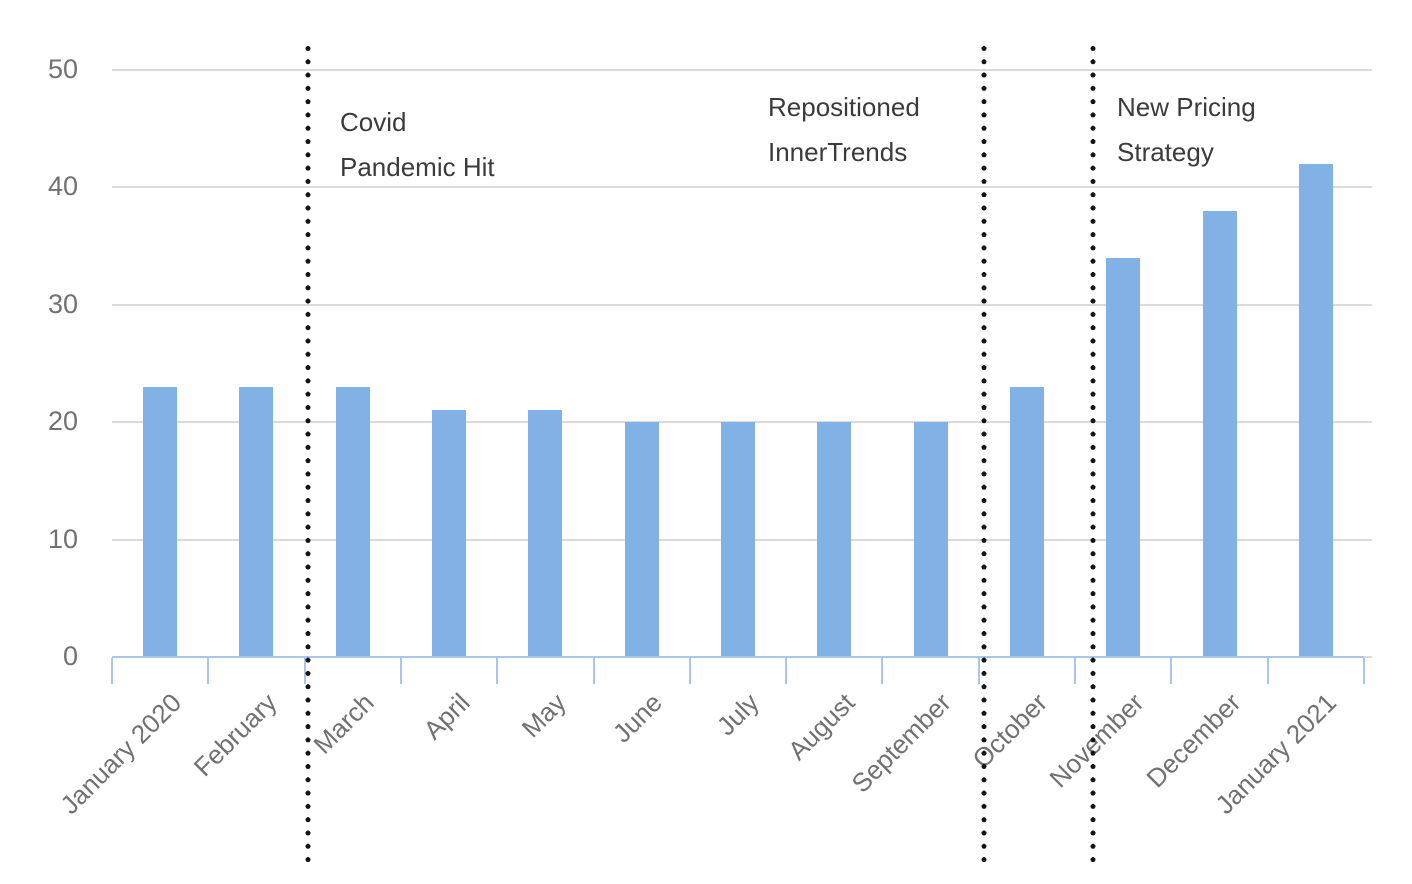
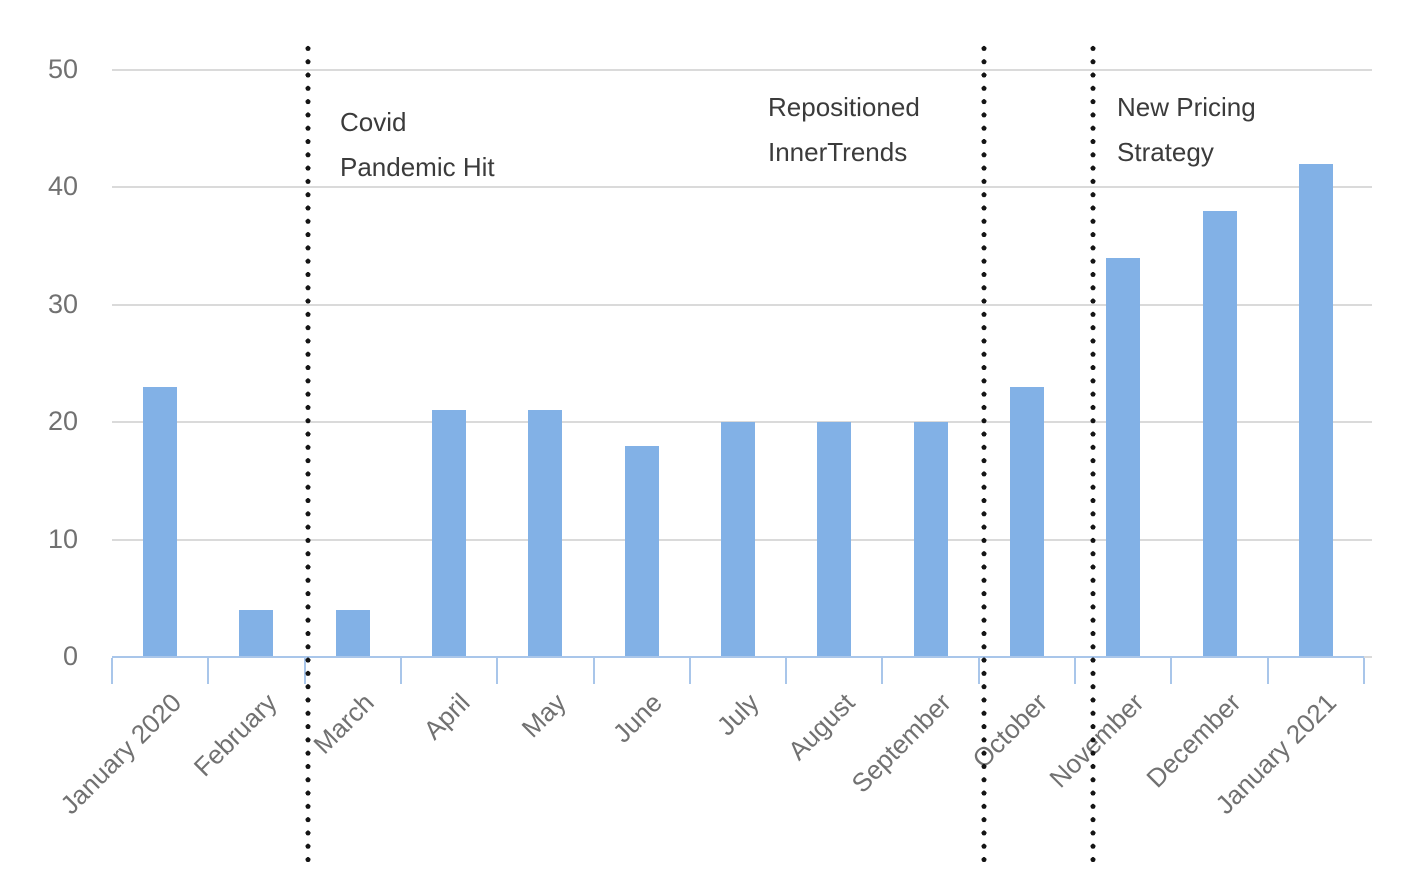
February: 23 -> 4
March: 23 -> 4
June: 20 -> 18
